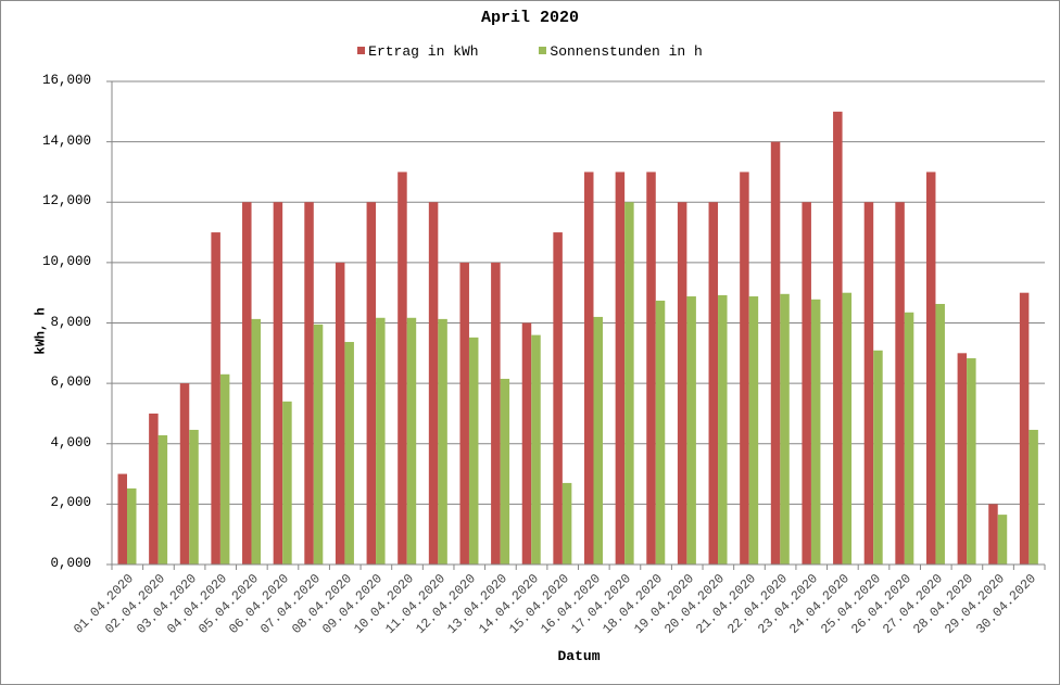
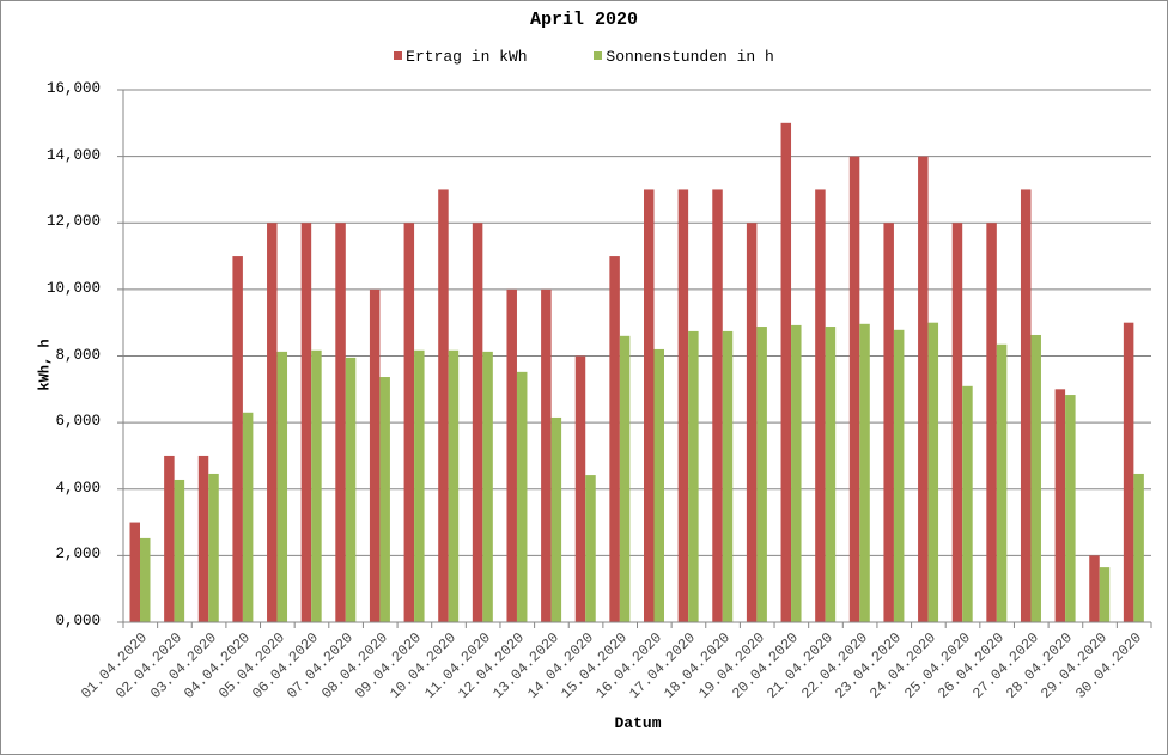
Ertrag in kWh/03.04.2020: 6 -> 5
Sonnenstunden in h/06.04.2020: 5,4 -> 8,2
Sonnenstunden in h/14.04.2020: 7,6 -> 4,4
Sonnenstunden in h/15.04.2020: 2,7 -> 8,6
Sonnenstunden in h/17.04.2020: 12,0 -> 8,7
Ertrag in kWh/20.04.2020: 12 -> 15
Ertrag in kWh/24.04.2020: 15 -> 14
